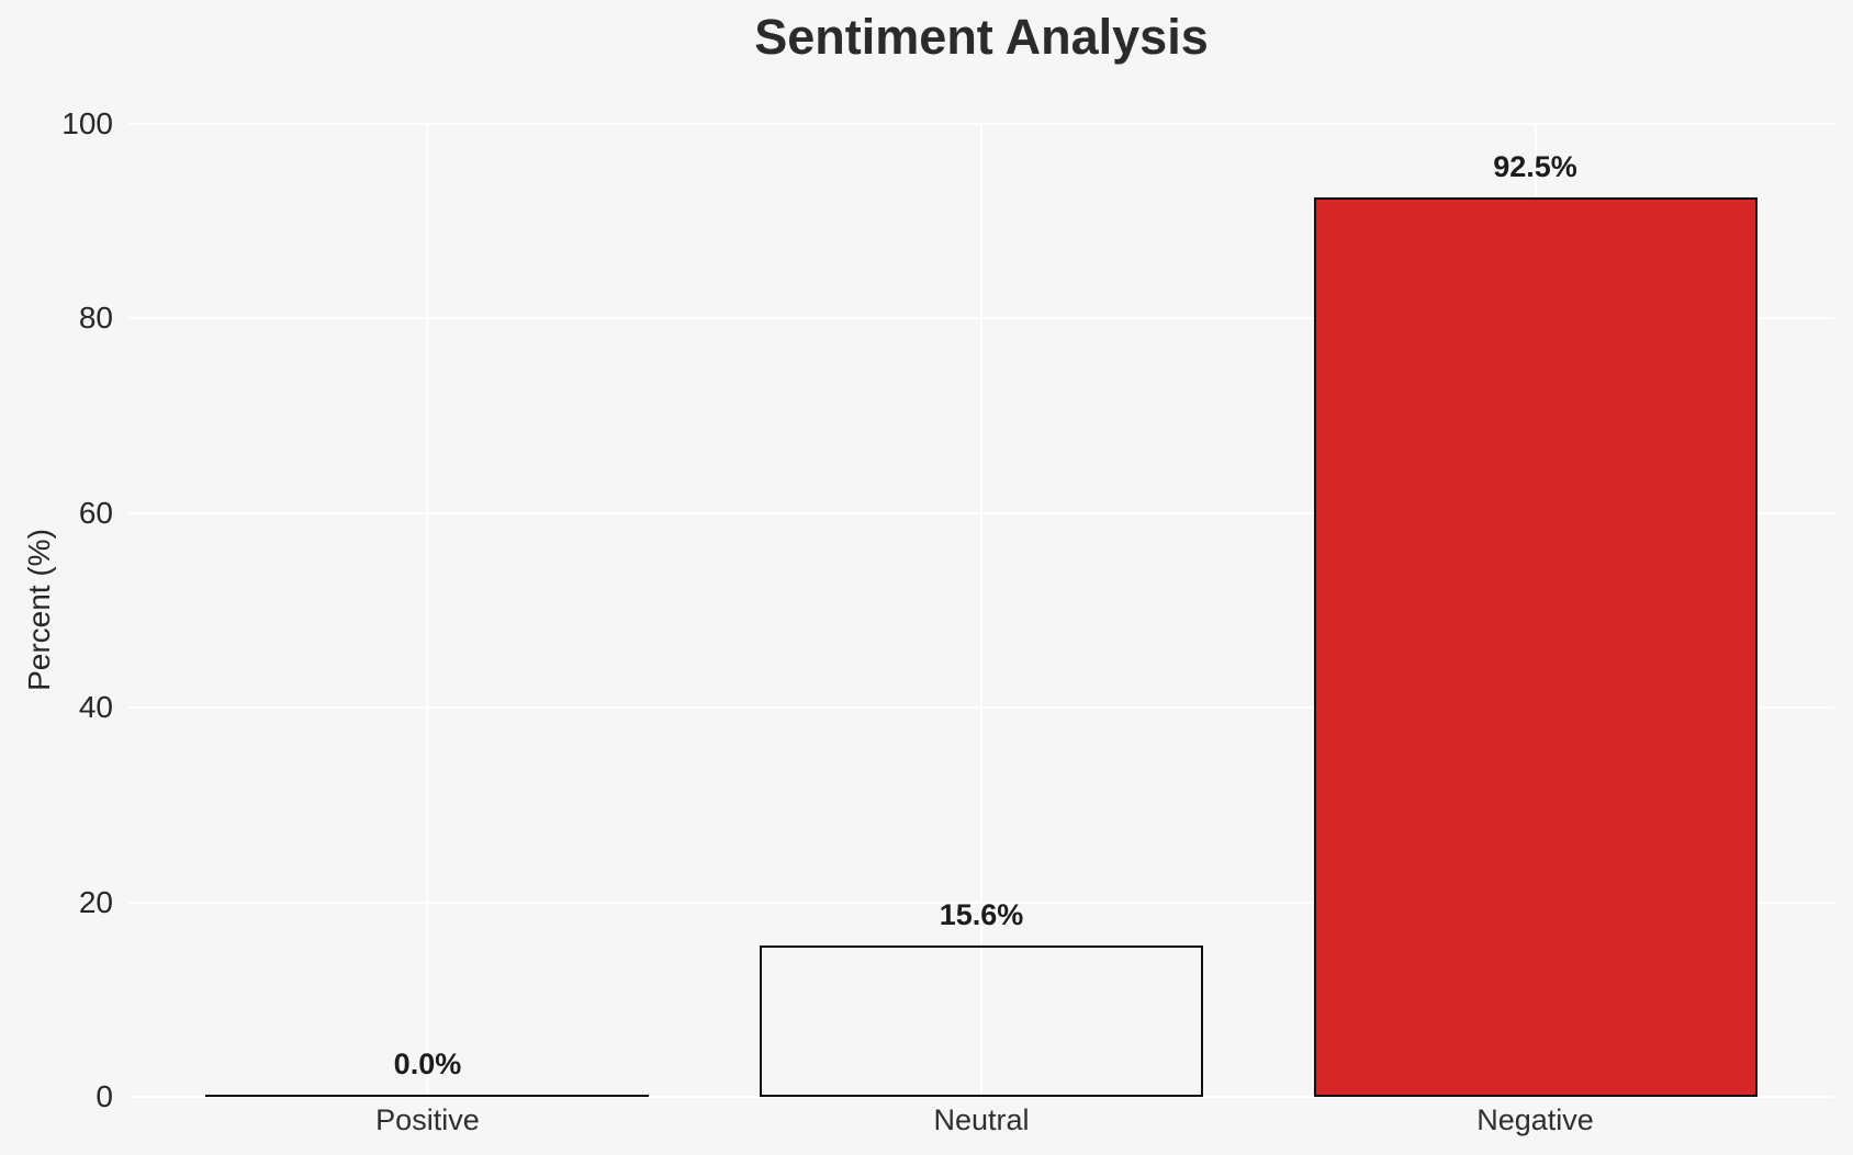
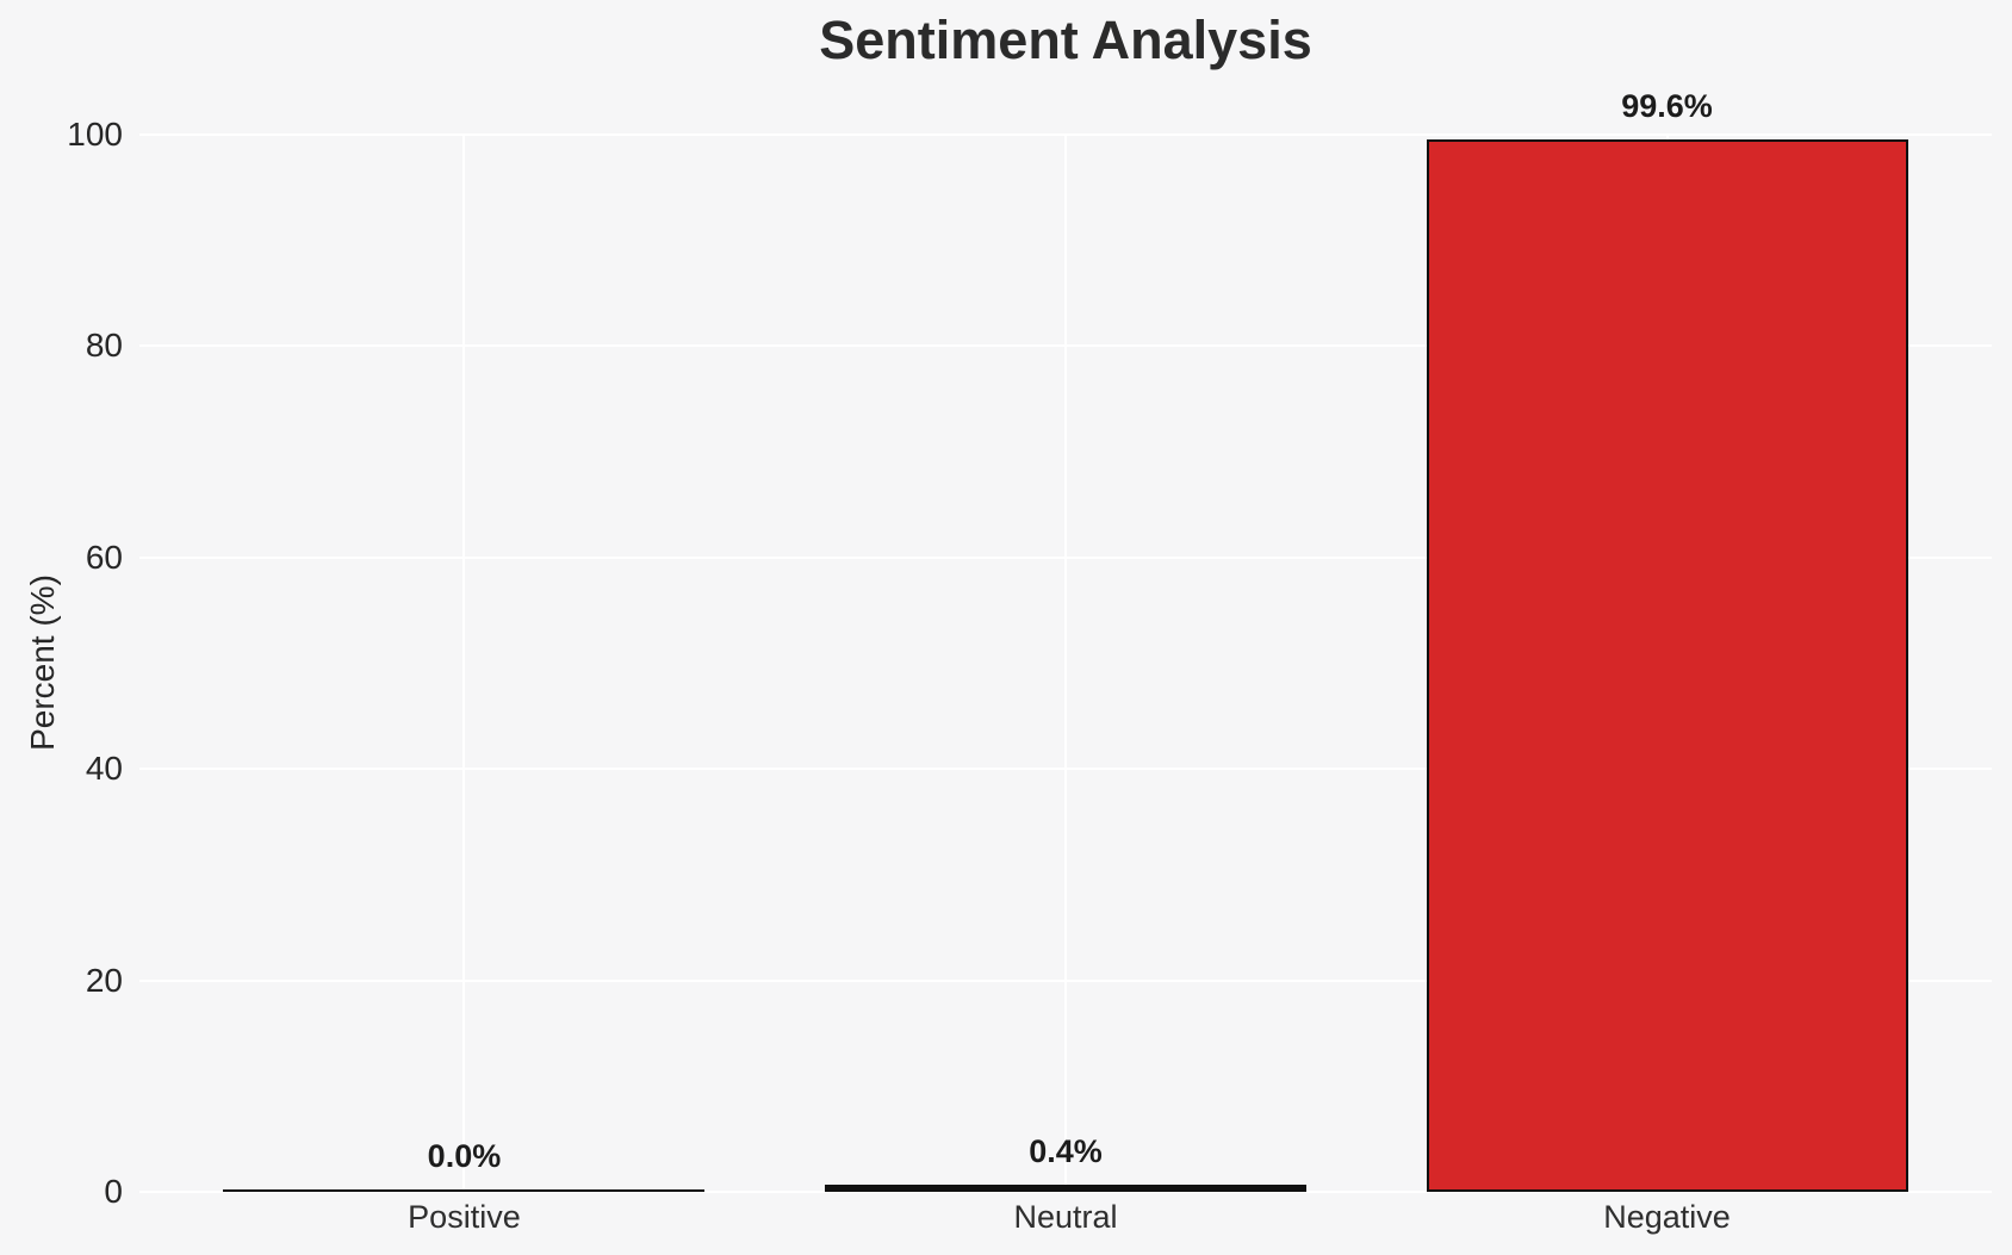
Neutral: 15.6% -> 0.4%
Negative: 92.5% -> 99.6%
